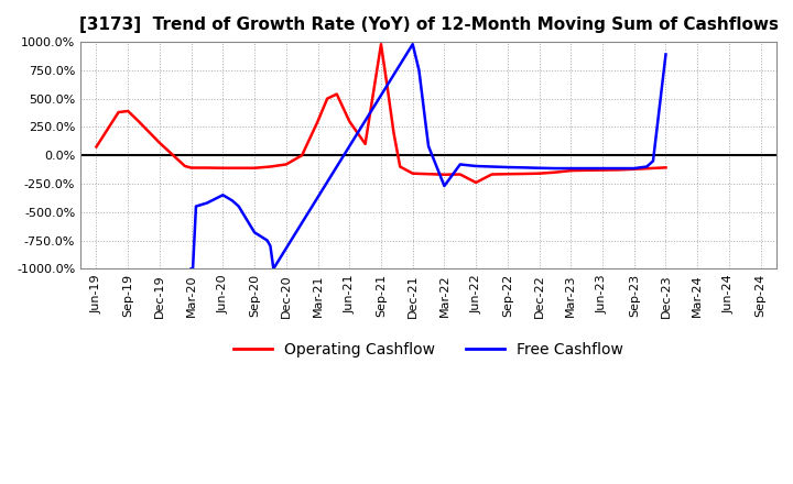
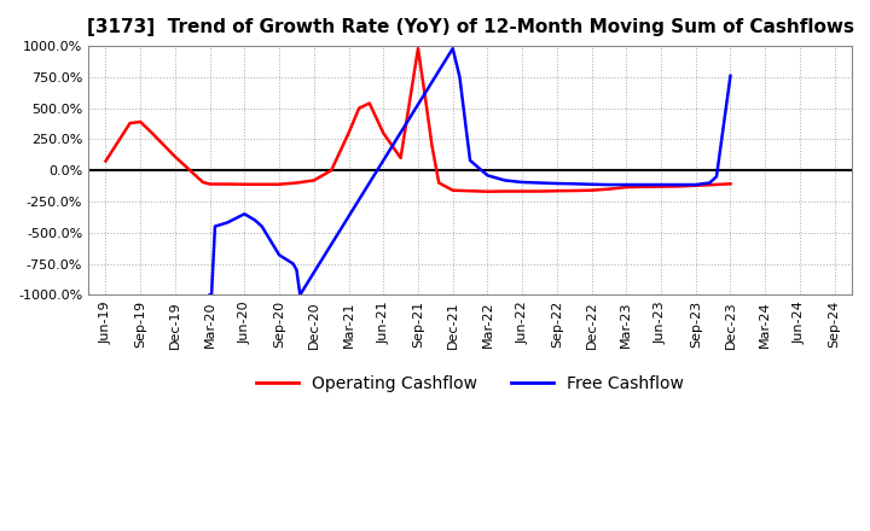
Free Cashflow/Mar-22: -270% -> -40%
Operating Cashflow/Jun-22: -240% -> -170%
Free Cashflow/Dec-23: 890% -> 760%
